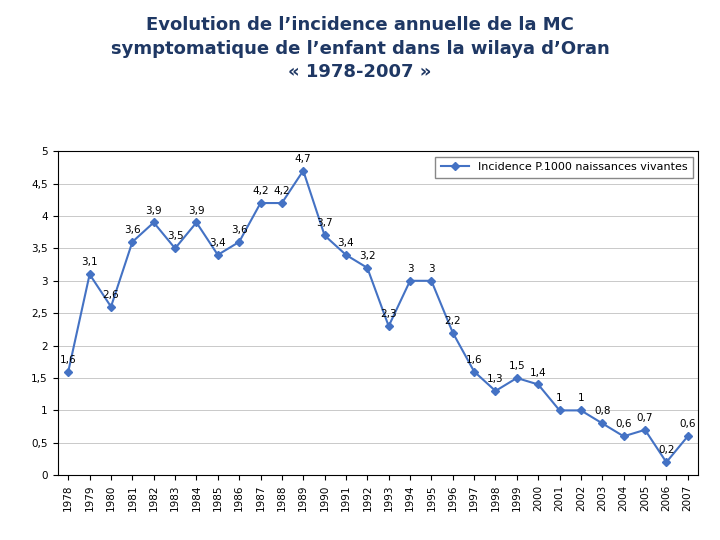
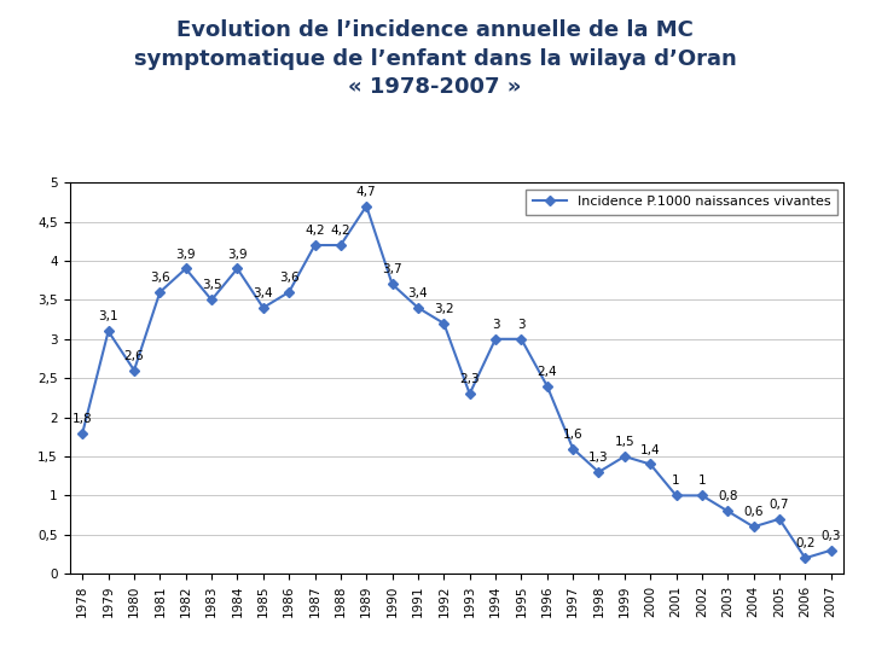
1978: 1,6 -> 1,8
1996: 2,2 -> 2,4
2007: 0,6 -> 0,3
